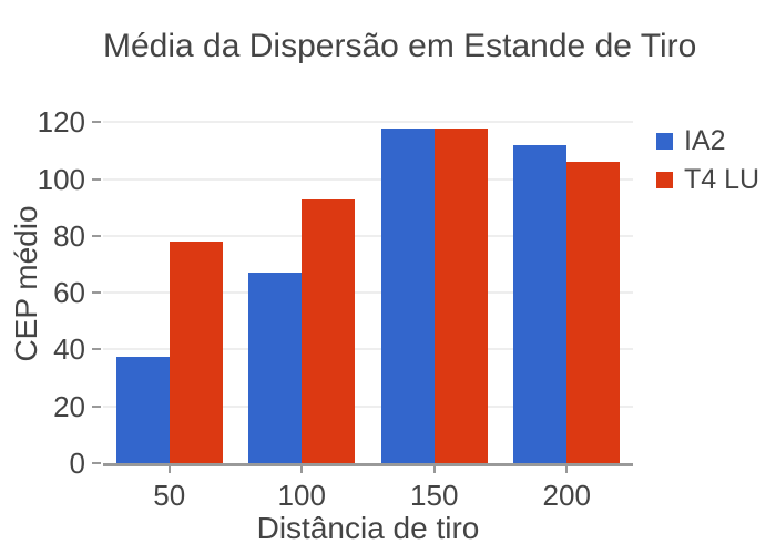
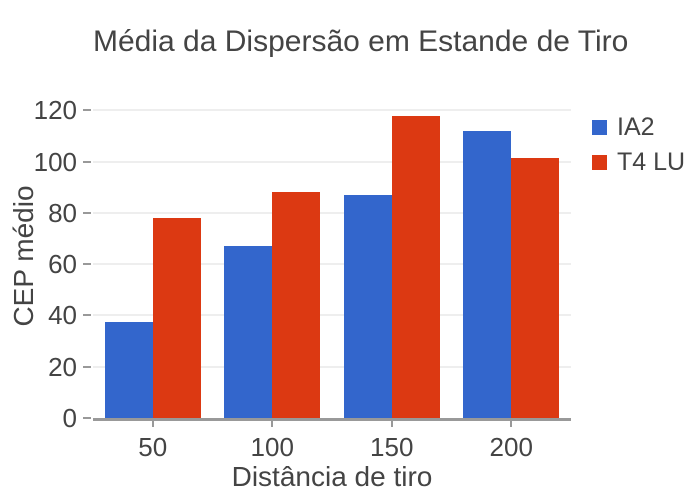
T4 LU/100: 93 -> 88
IA2/150: 118 -> 87
T4 LU/200: 106 -> 102
